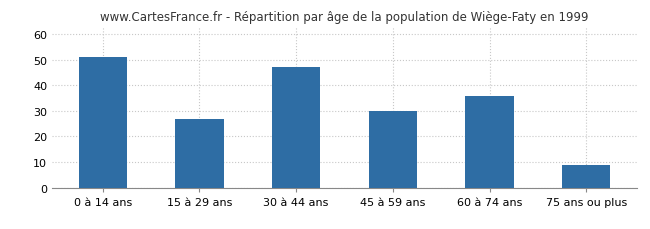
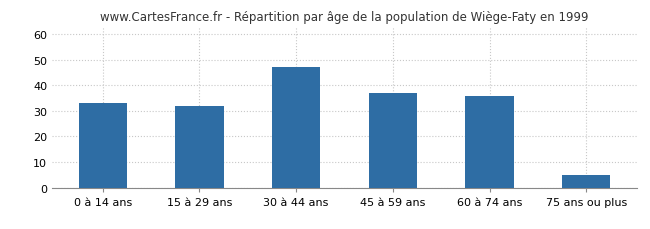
0 à 14 ans: 51 -> 33
15 à 29 ans: 27 -> 32
45 à 59 ans: 30 -> 37
75 ans ou plus: 9 -> 5
